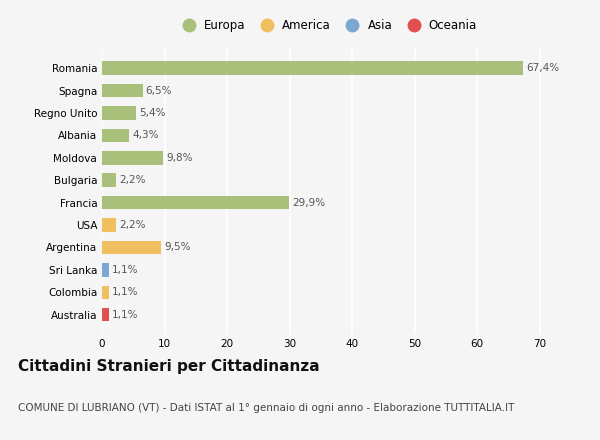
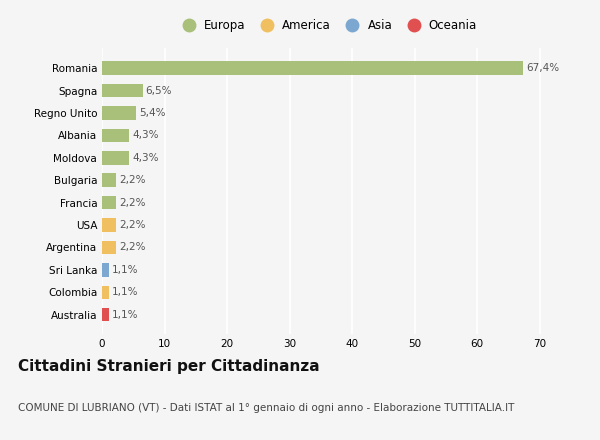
Moldova: 9,8% -> 4,3%
Francia: 29,9% -> 2,2%
Argentina: 9,5% -> 2,2%
